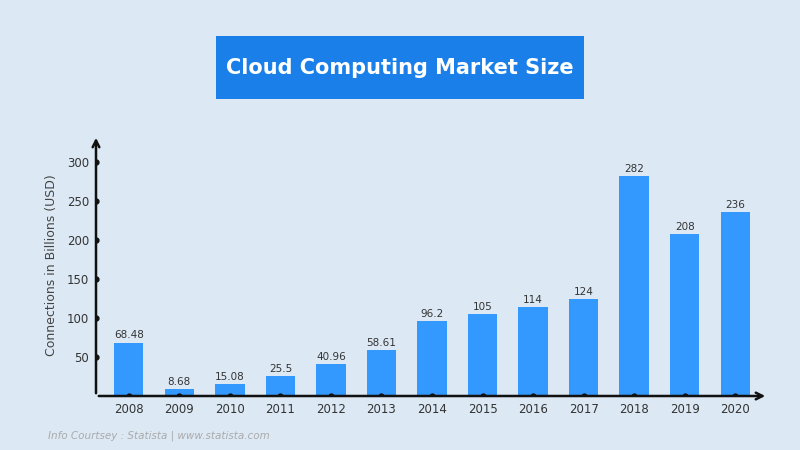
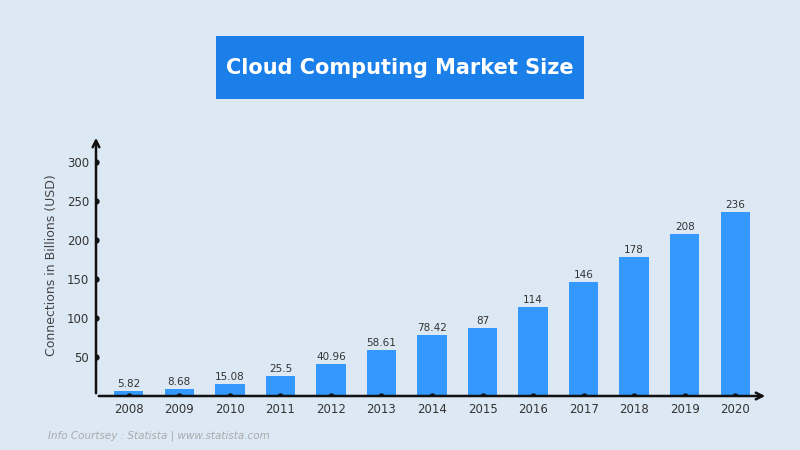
2008: 68.48 -> 5.82
2014: 96.2 -> 78.42
2015: 105 -> 87
2017: 124 -> 146
2018: 282 -> 178
